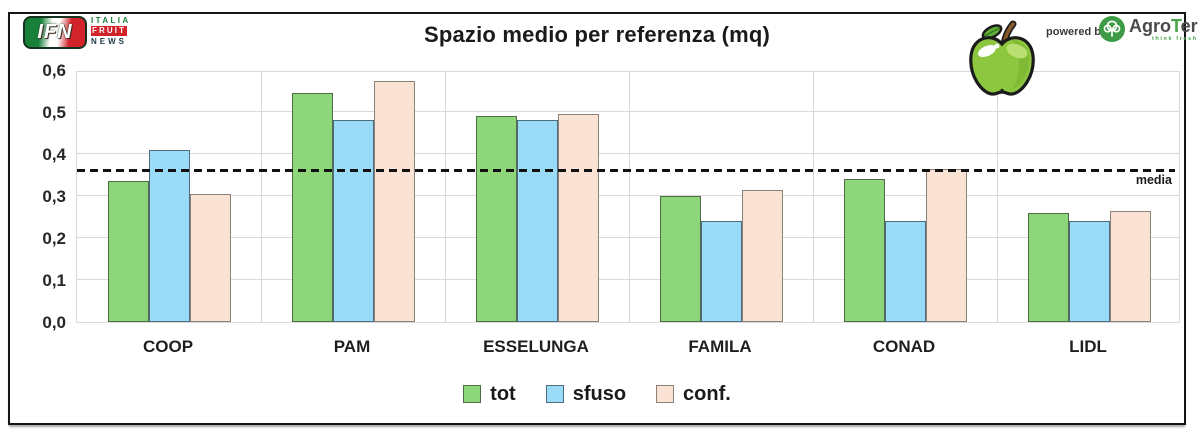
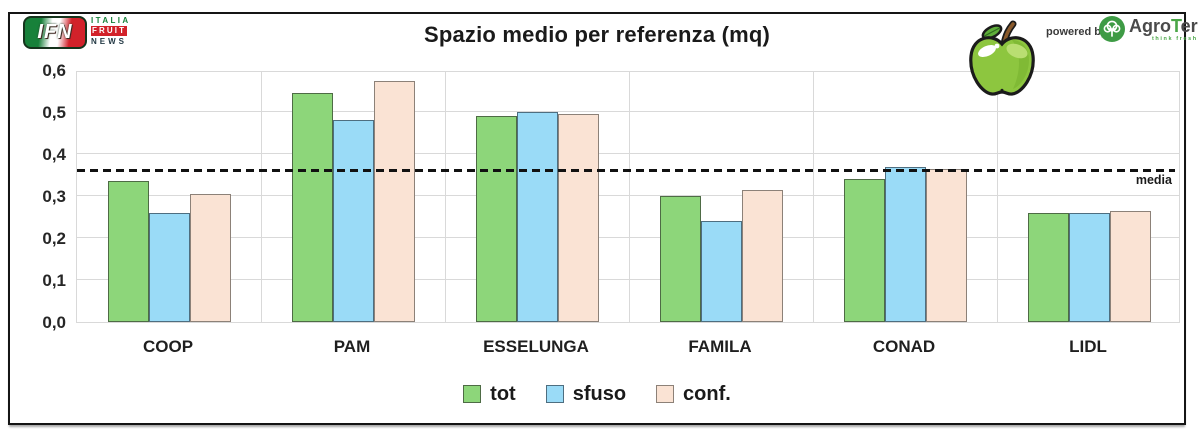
sfuso/COOP: 0,41 -> 0,26
sfuso/ESSELUNGA: 0,48 -> 0,50
sfuso/CONAD: 0,24 -> 0,37
sfuso/LIDL: 0,24 -> 0,26
